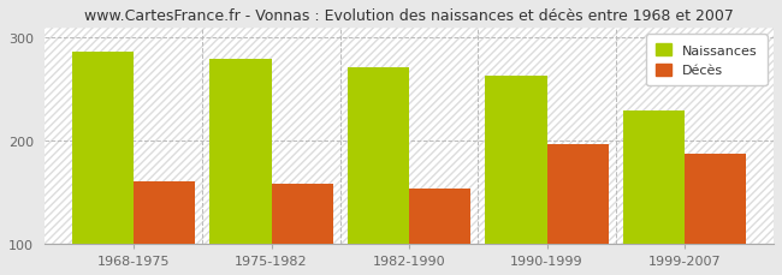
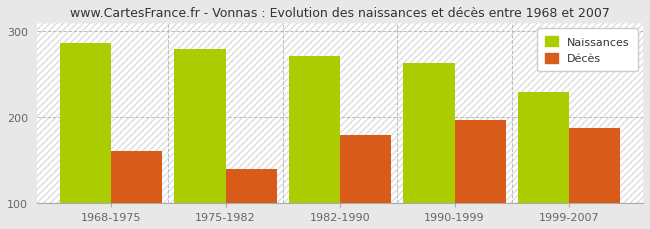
Décès/1975-1982: 158 -> 140
Décès/1982-1990: 154 -> 179
